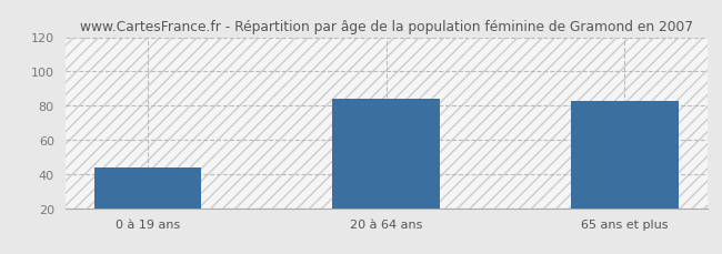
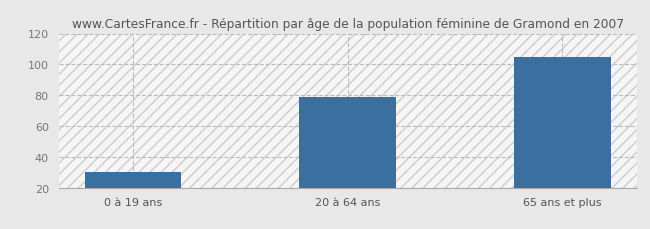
0 à 19 ans: 44 -> 30
20 à 64 ans: 84 -> 79
65 ans et plus: 83 -> 105
